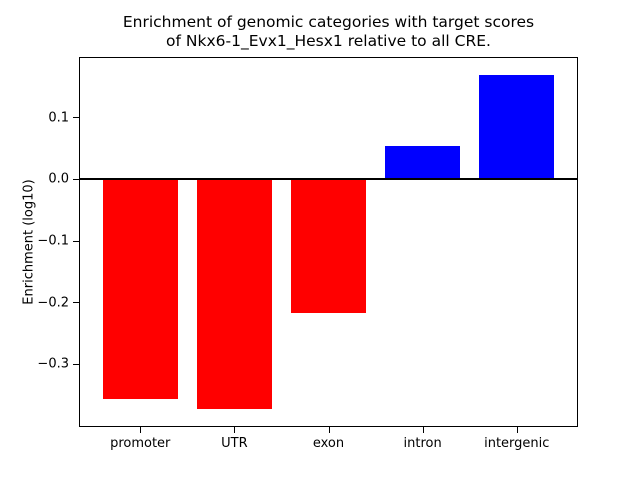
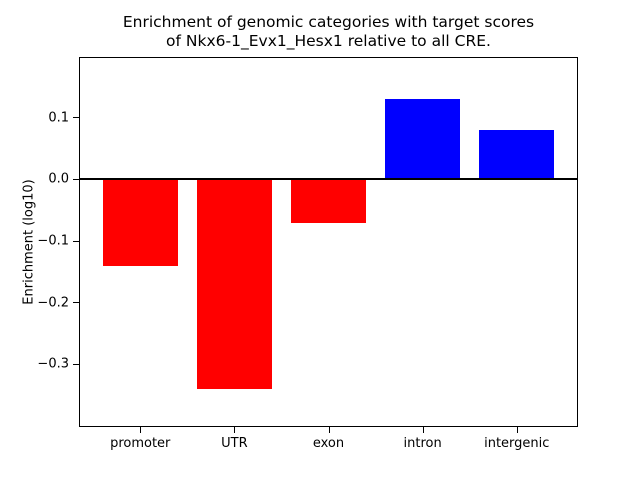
promoter: -0.36 -> -0.14
UTR: -0.37 -> -0.34
exon: -0.22 -> -0.07
intron: 0.06 -> 0.13
intergenic: 0.17 -> 0.08
